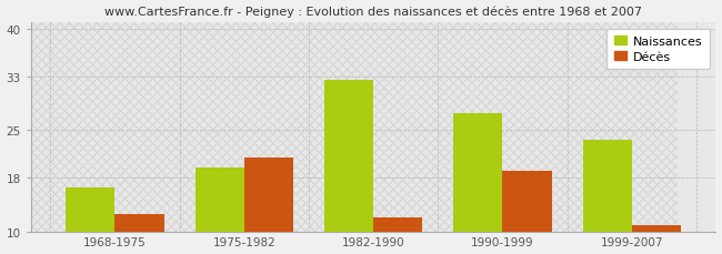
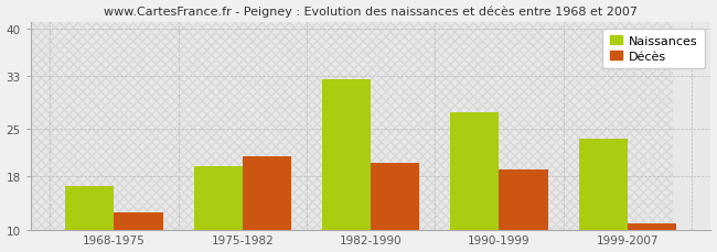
Décès/1982-1990: 12.0 -> 20.0
